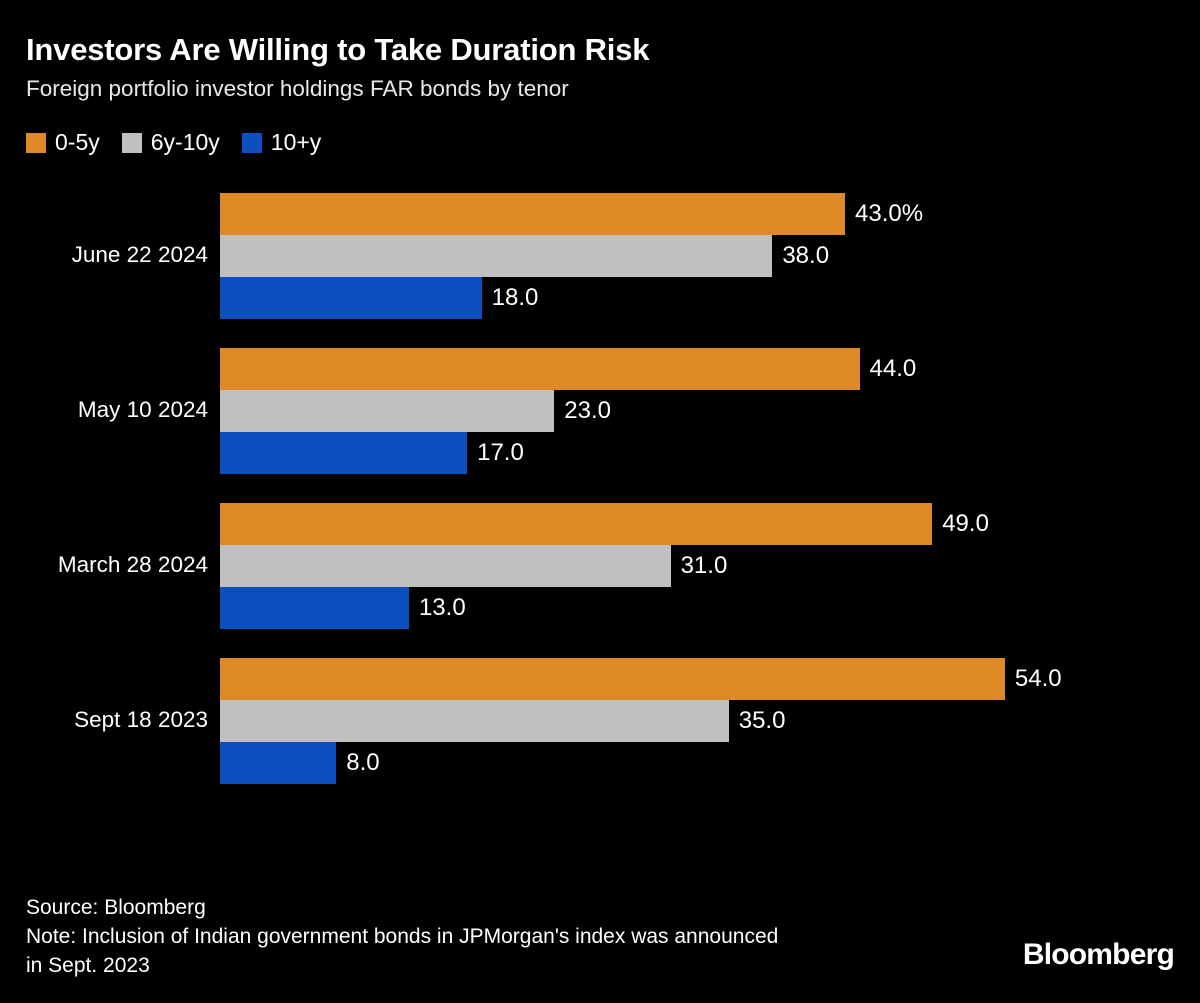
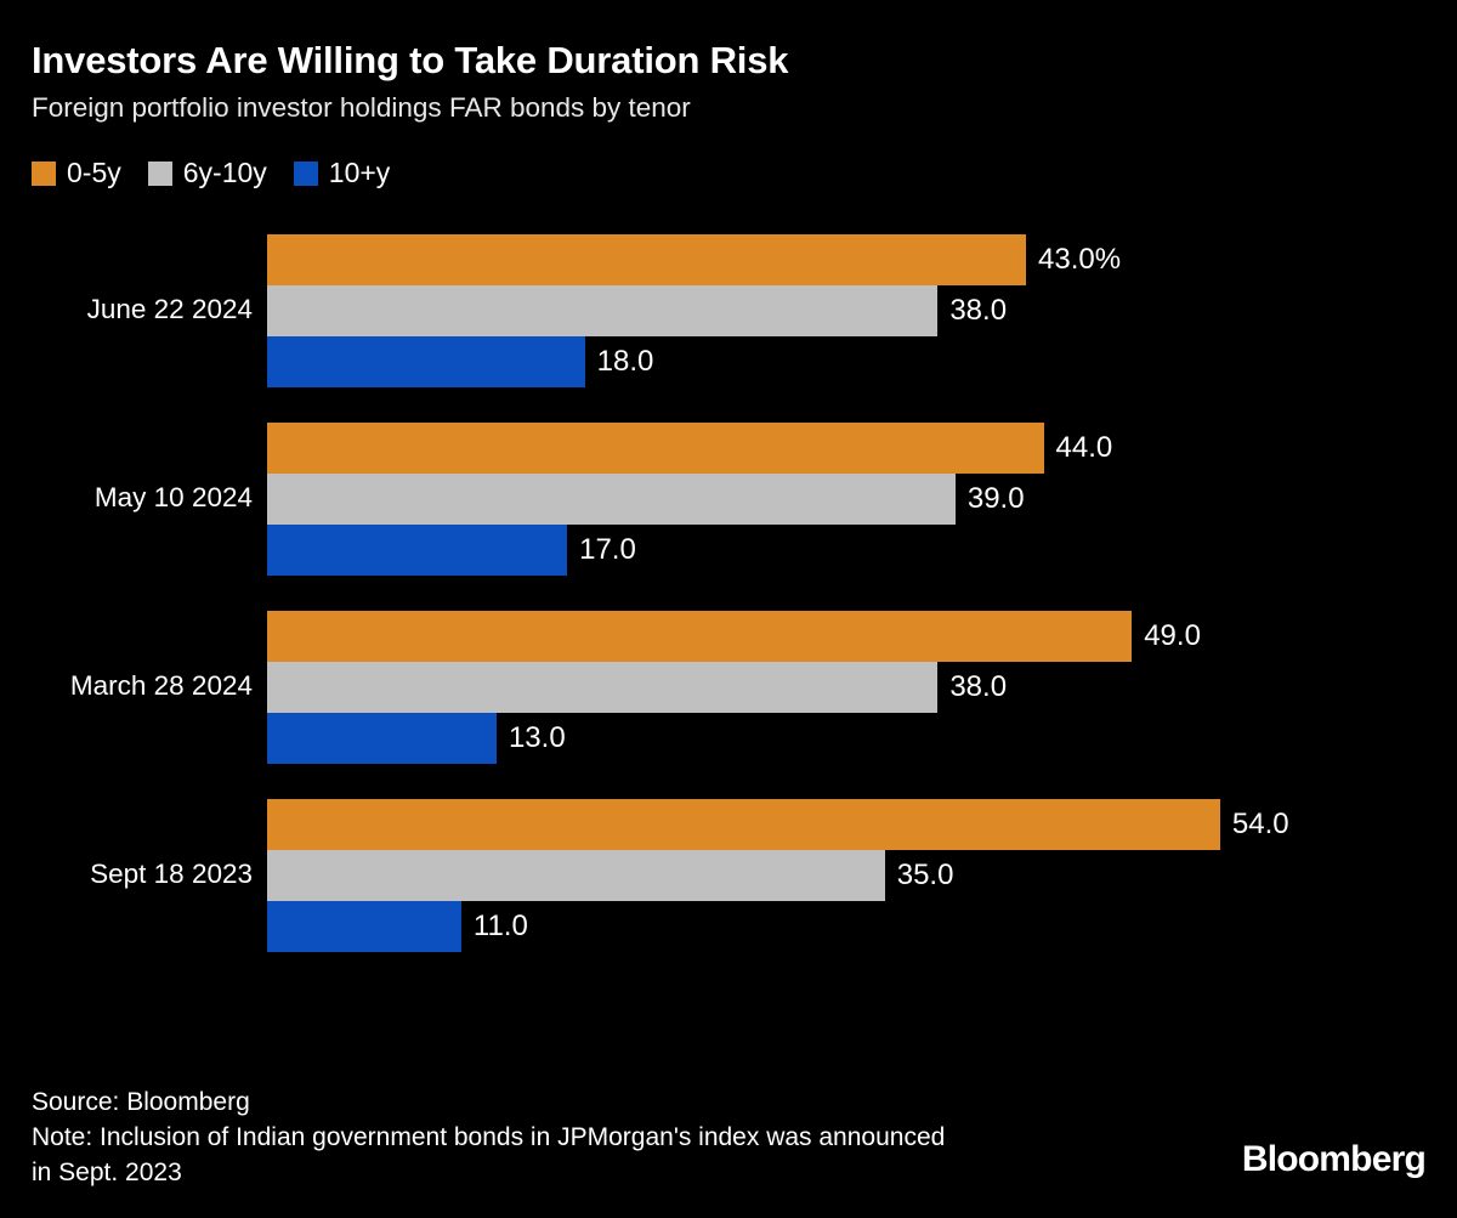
6y-10y/May 10 2024: 23.0 -> 39.0
6y-10y/March 28 2024: 31.0 -> 38.0
10+y/Sept 18 2023: 8.0 -> 11.0
